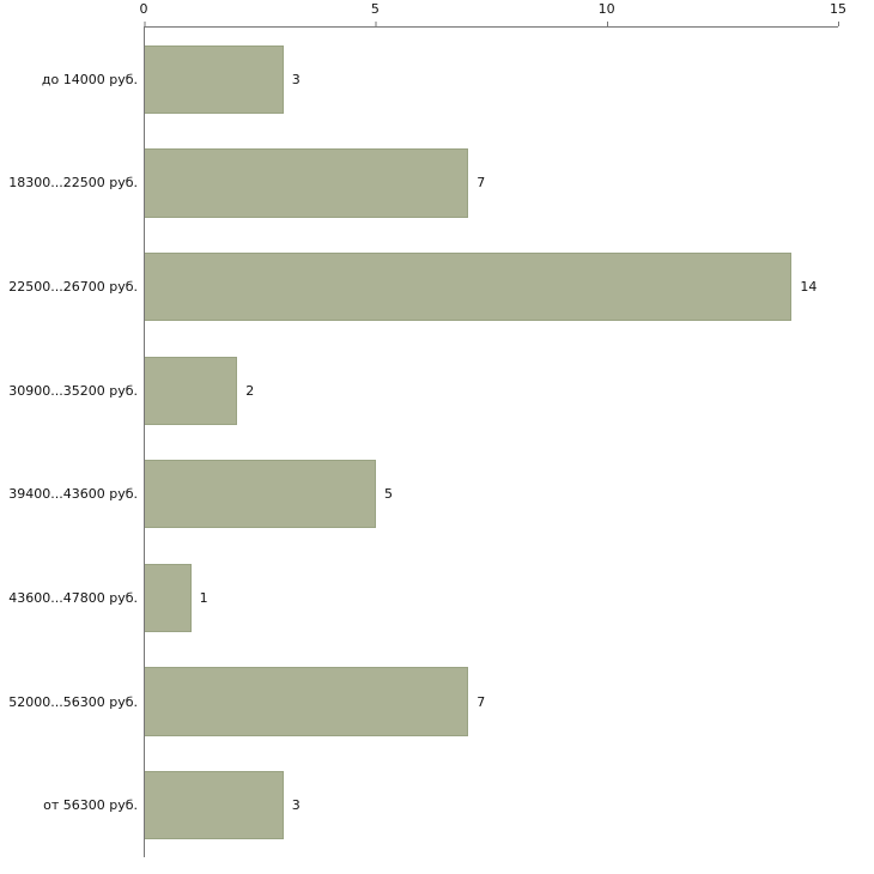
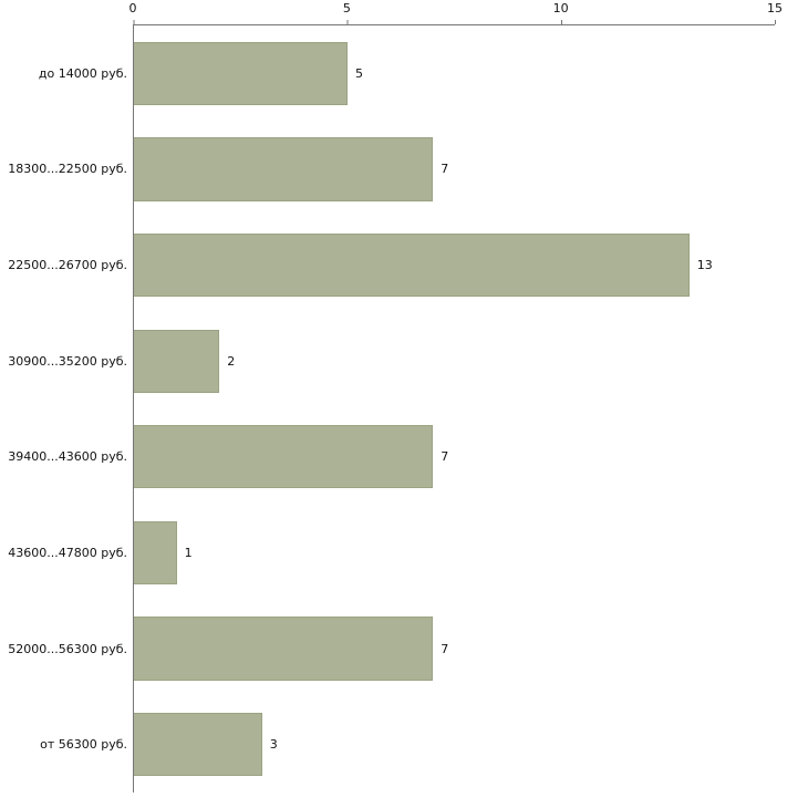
до 14000 руб.: 3 -> 5
22500...26700 руб.: 14 -> 13
39400...43600 руб.: 5 -> 7
